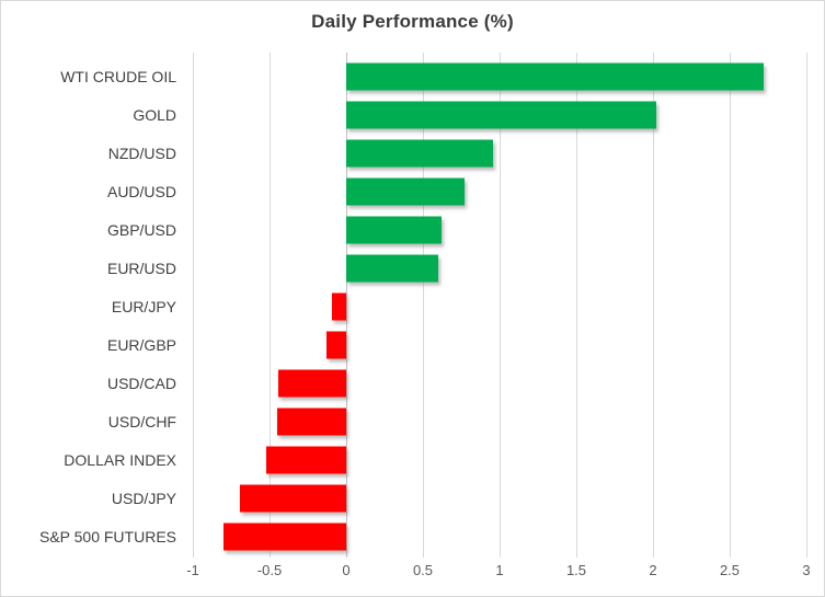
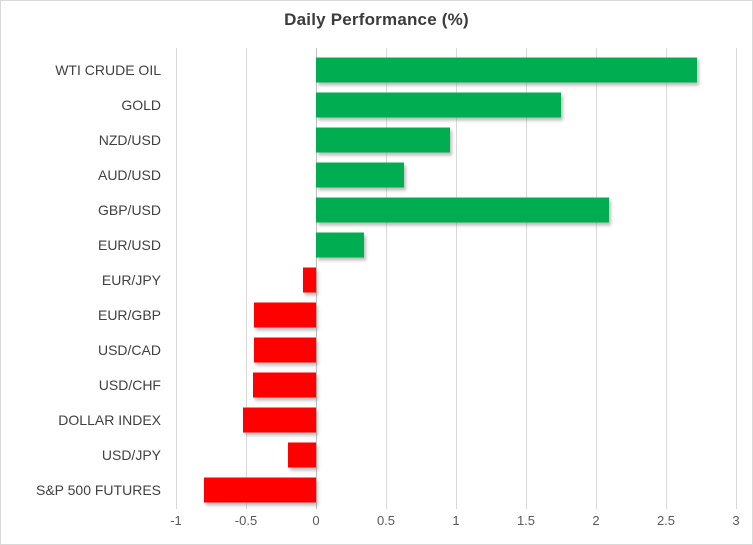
GOLD: 2.02 -> 1.75
AUD/USD: 0.77 -> 0.63
GBP/USD: 0.62 -> 2.09
EUR/USD: 0.60 -> 0.34
EUR/GBP: -0.13 -> -0.44
USD/JPY: -0.69 -> -0.20
